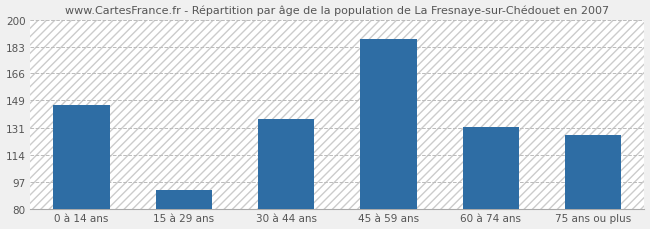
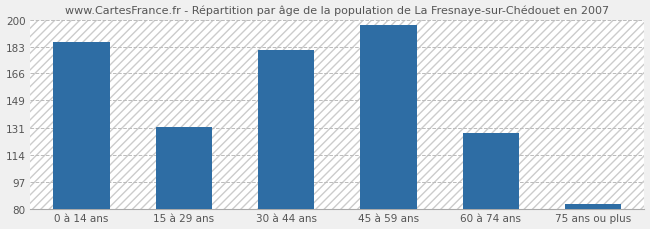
0 à 14 ans: 146 -> 186
15 à 29 ans: 92 -> 132
30 à 44 ans: 137 -> 181
45 à 59 ans: 188 -> 197
60 à 74 ans: 132 -> 128
75 ans ou plus: 127 -> 83
